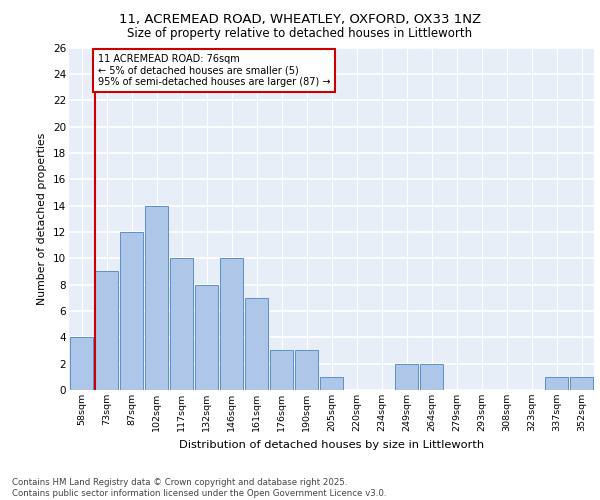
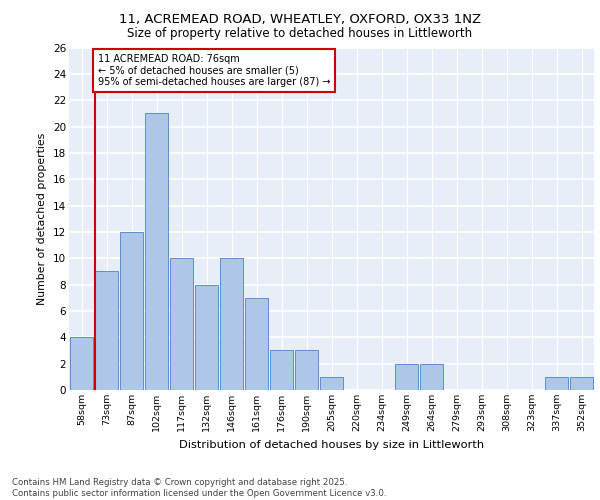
102sqm: 14 -> 21
